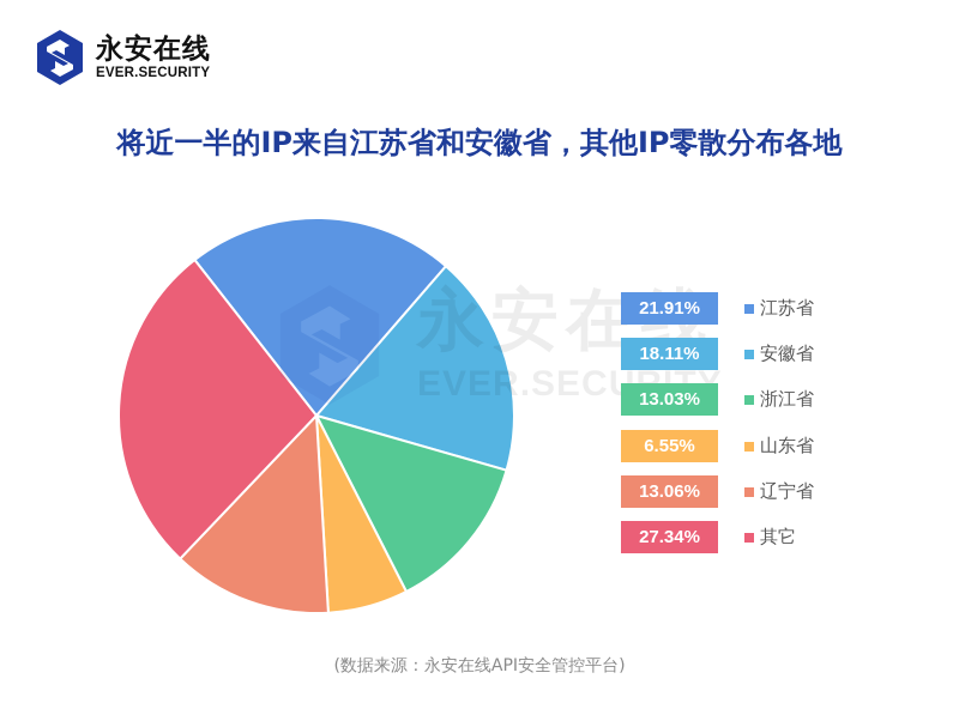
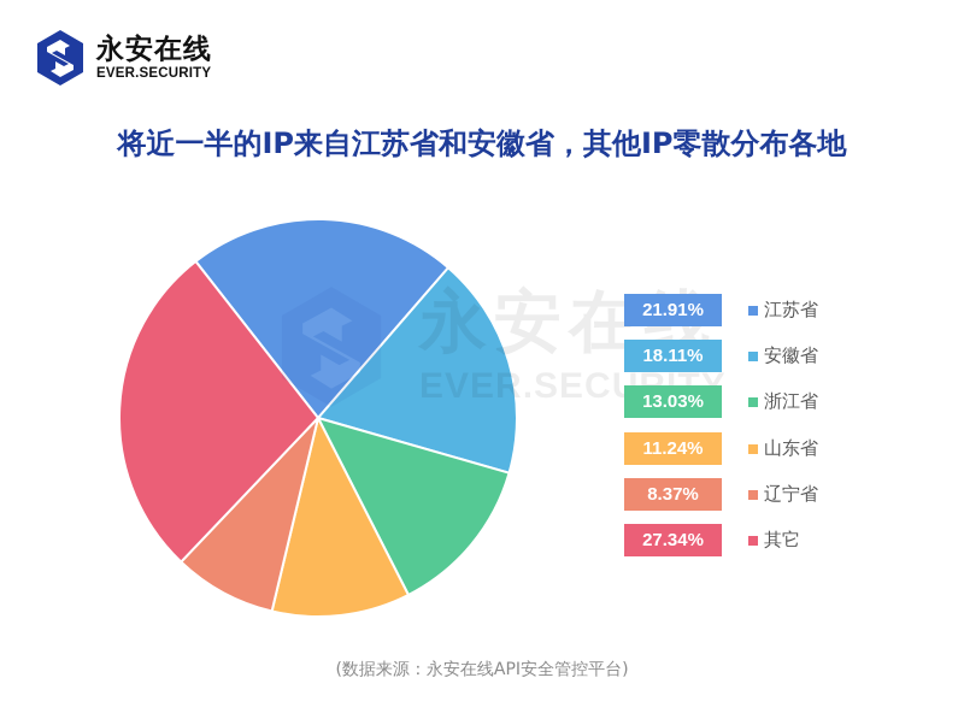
山东省: 6.55% -> 11.24%
辽宁省: 13.06% -> 8.37%
